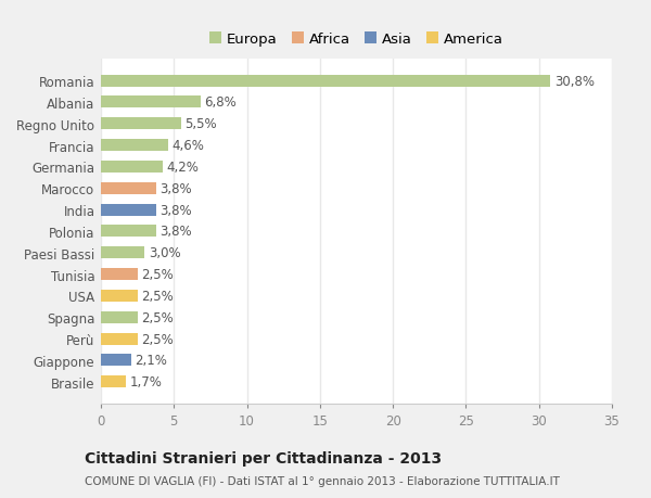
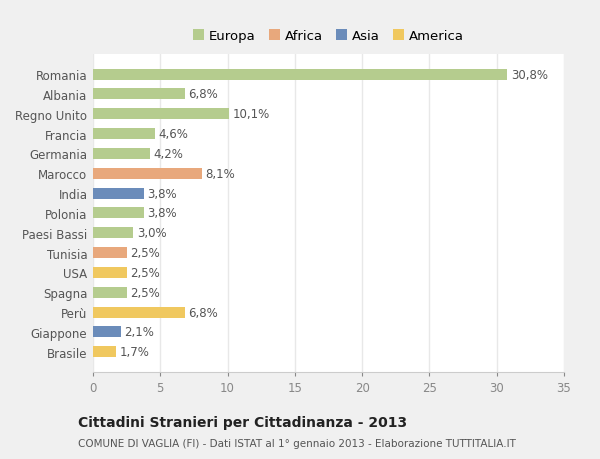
Regno Unito: 5,5% -> 10,1%
Marocco: 3,8% -> 8,1%
Perù: 2,5% -> 6,8%
